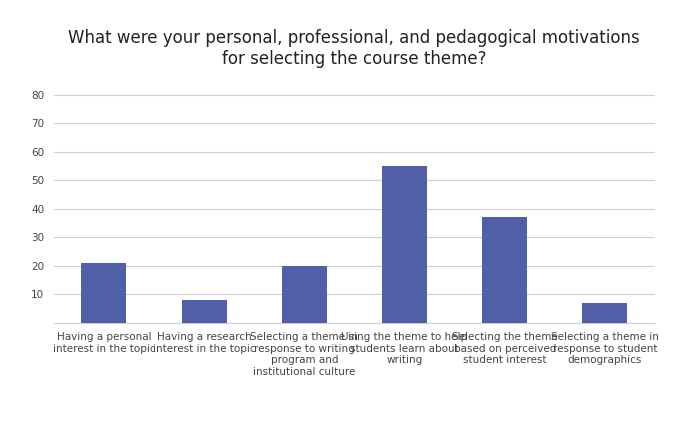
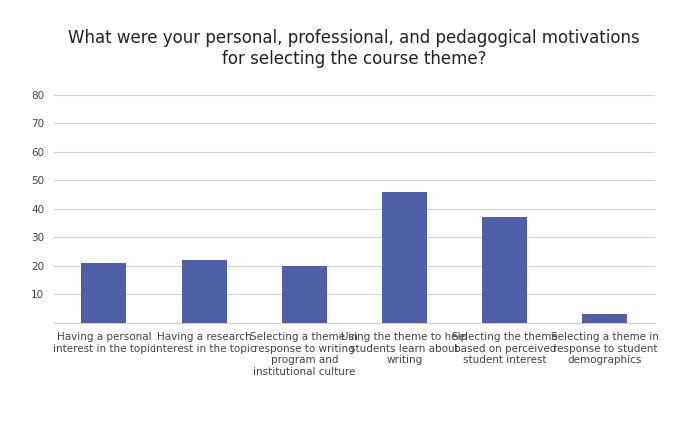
Having a research interest in the topic: 8 -> 22
Using the theme to help students learn about writing: 55 -> 46
Selecting a theme in response to student demographics: 7 -> 3
